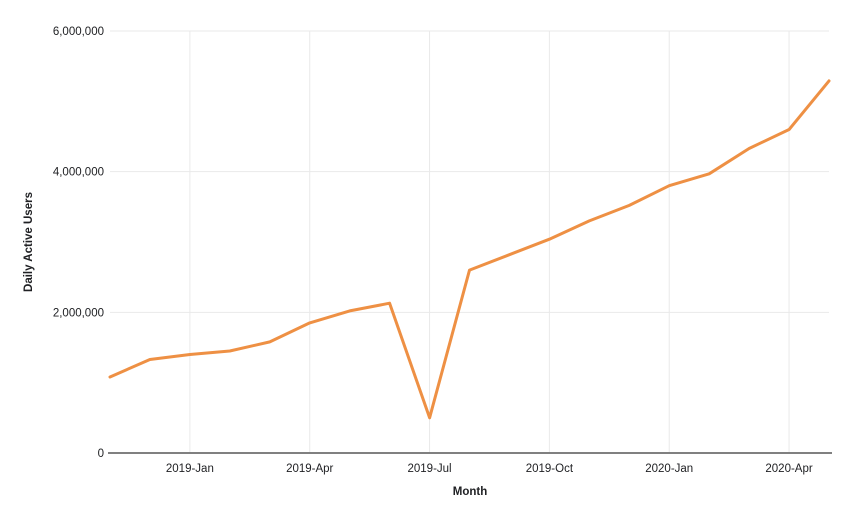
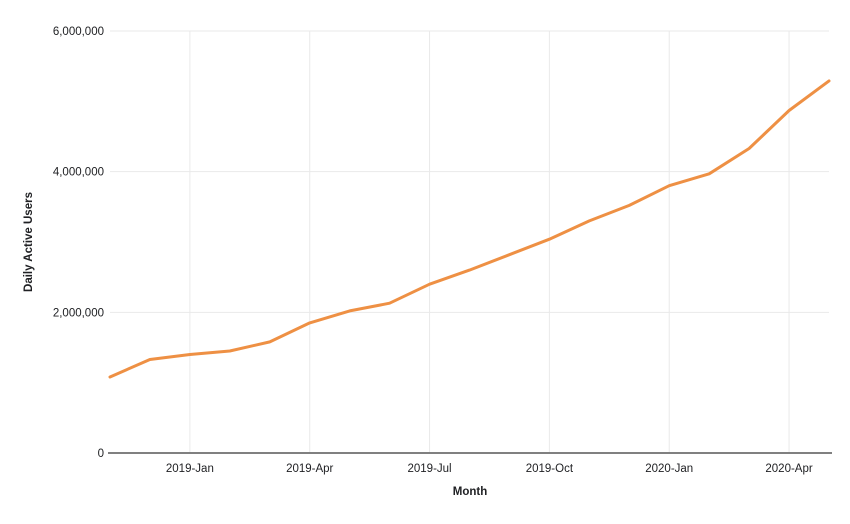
2019-Jul: 500000 -> 2400000
2020-Apr: 4600000 -> 4900000
